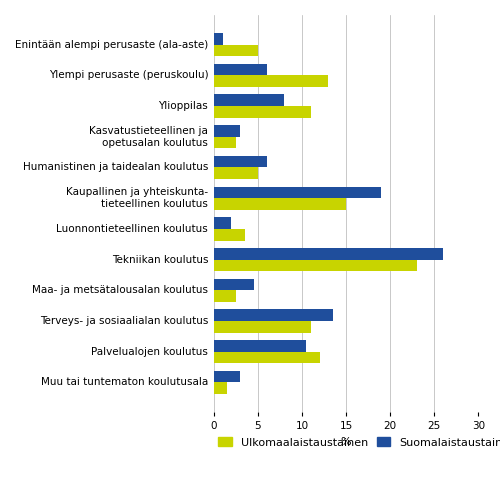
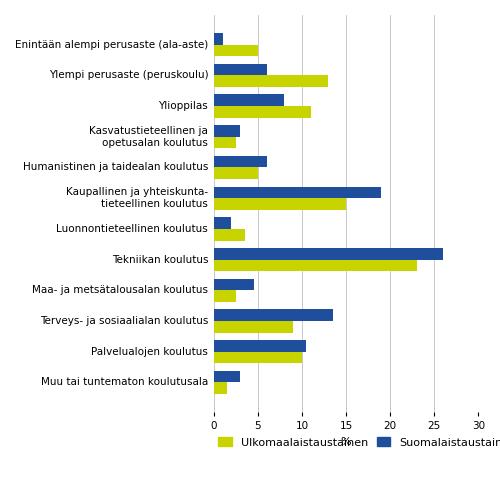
Ulkomaalaistaustainen/Terveys- ja sosiaalialan koulutus: 11.0 -> 9.0
Ulkomaalaistaustainen/Palvelualojen koulutus: 12.0 -> 10.0
